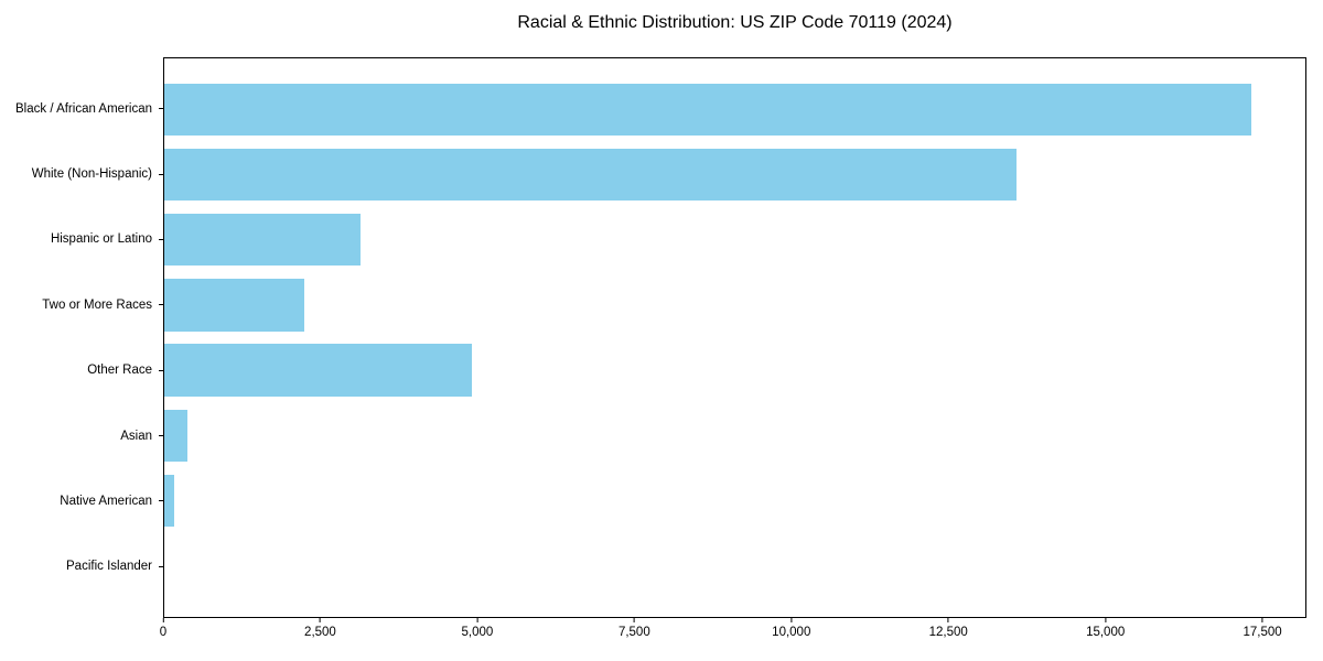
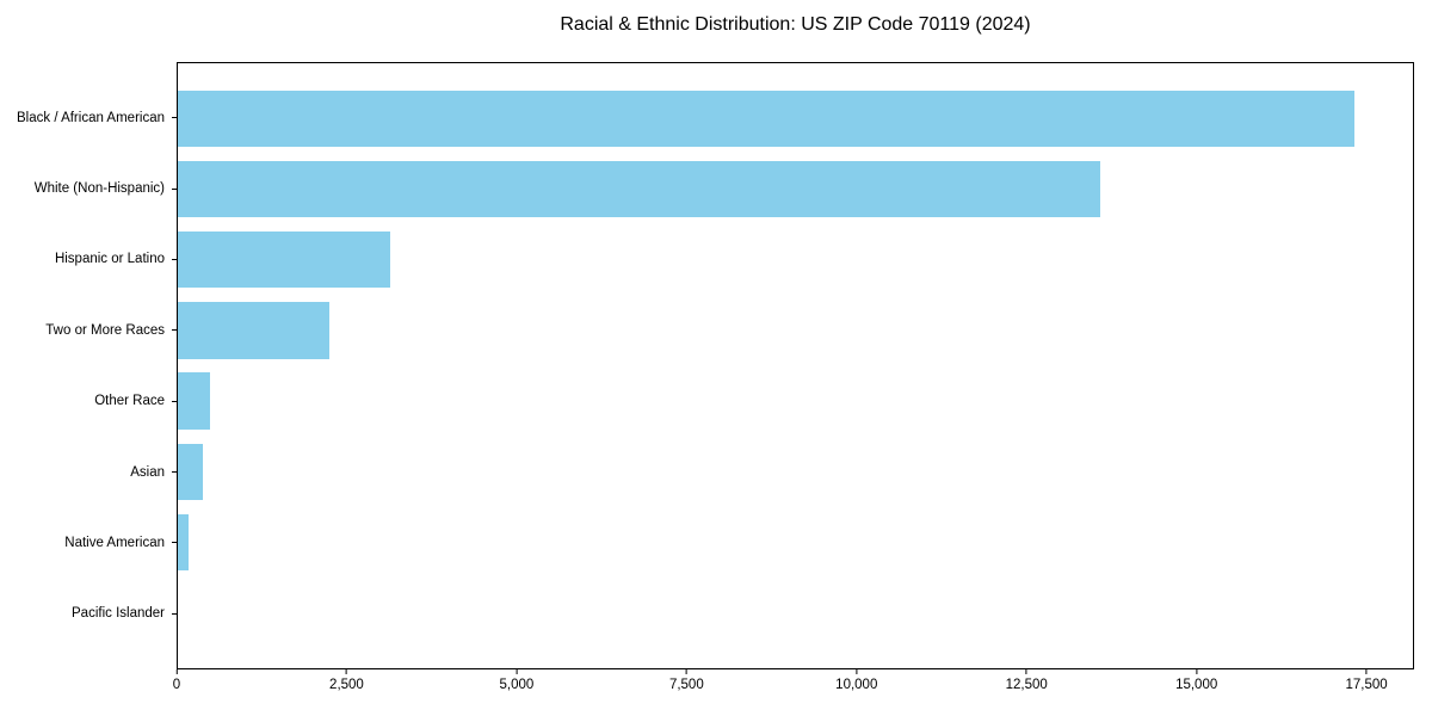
Other Race: 4900 -> 500
